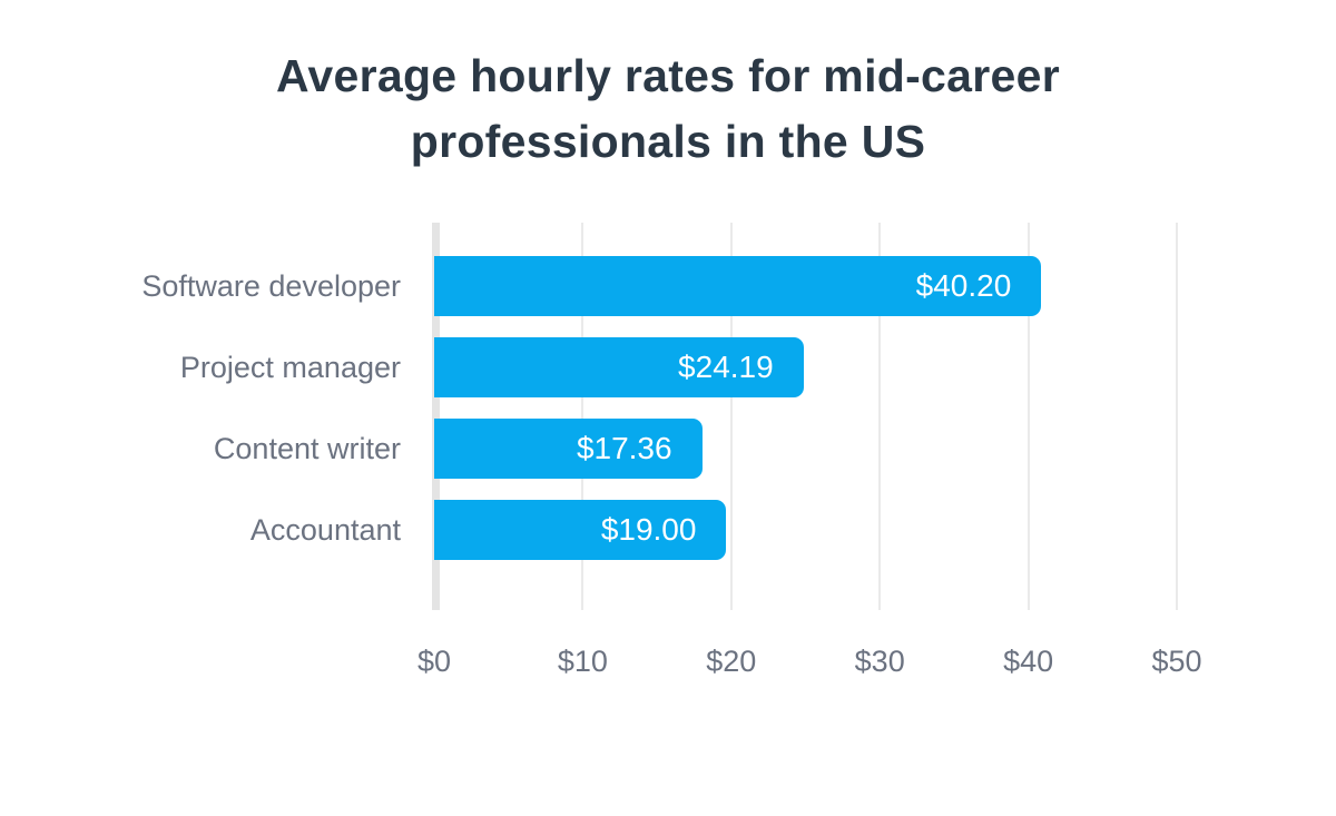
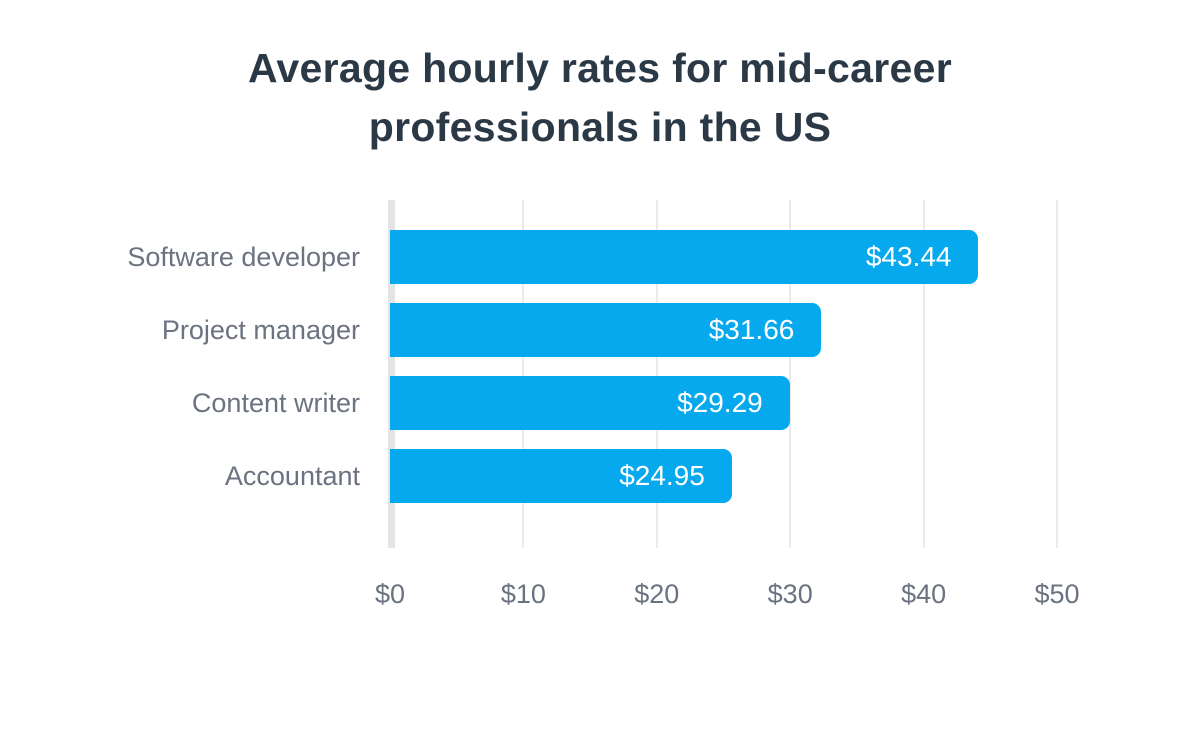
Software developer: $40.20 -> $43.44
Project manager: $24.19 -> $31.66
Content writer: $17.36 -> $29.29
Accountant: $19.00 -> $24.95
